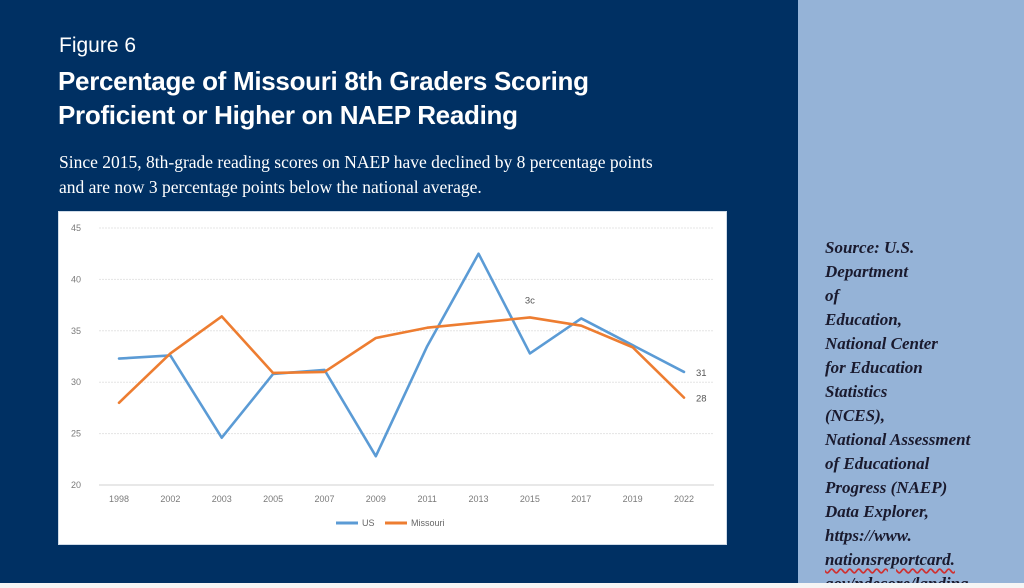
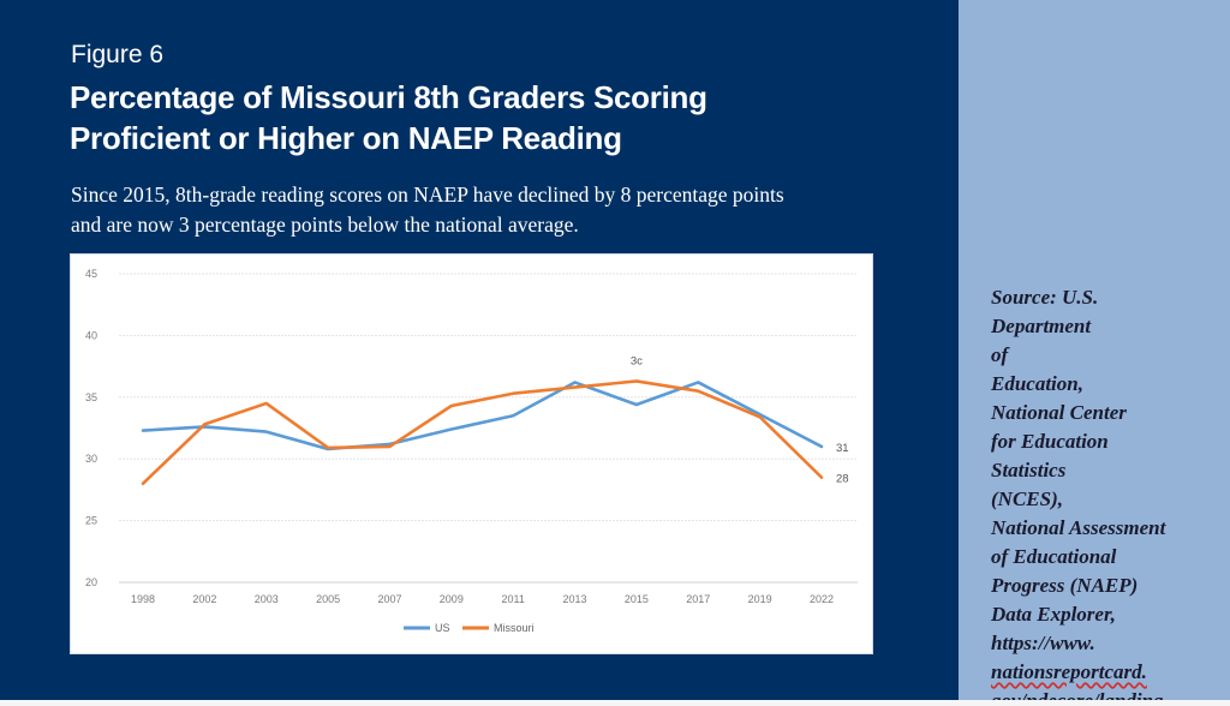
US/2003: 24.6 -> 32.2
Missouri/2003: 36.4 -> 34.5
US/2009: 22.8 -> 32.4
US/2013: 42.5 -> 36.2
US/2015: 32.8 -> 34.4
